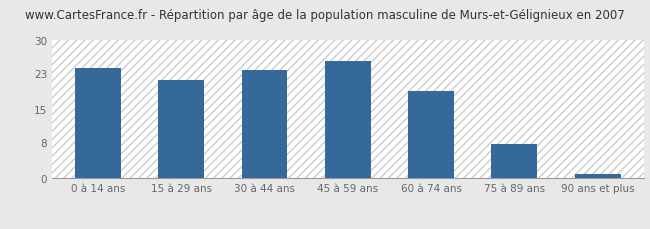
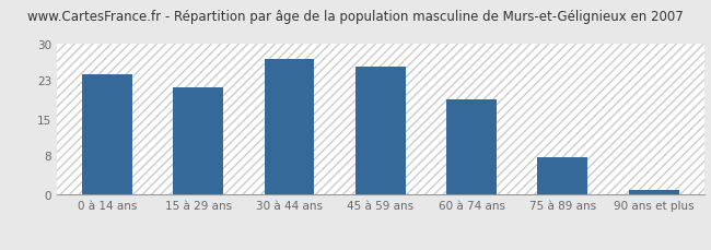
30 à 44 ans: 23.5 -> 27.0
